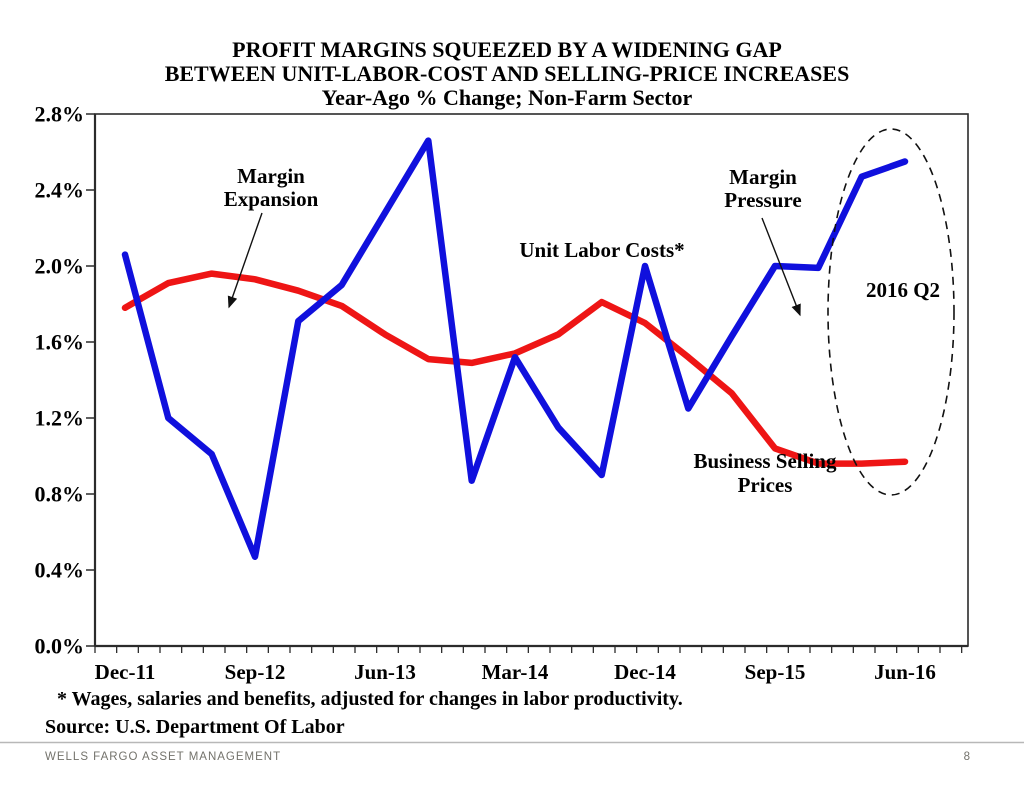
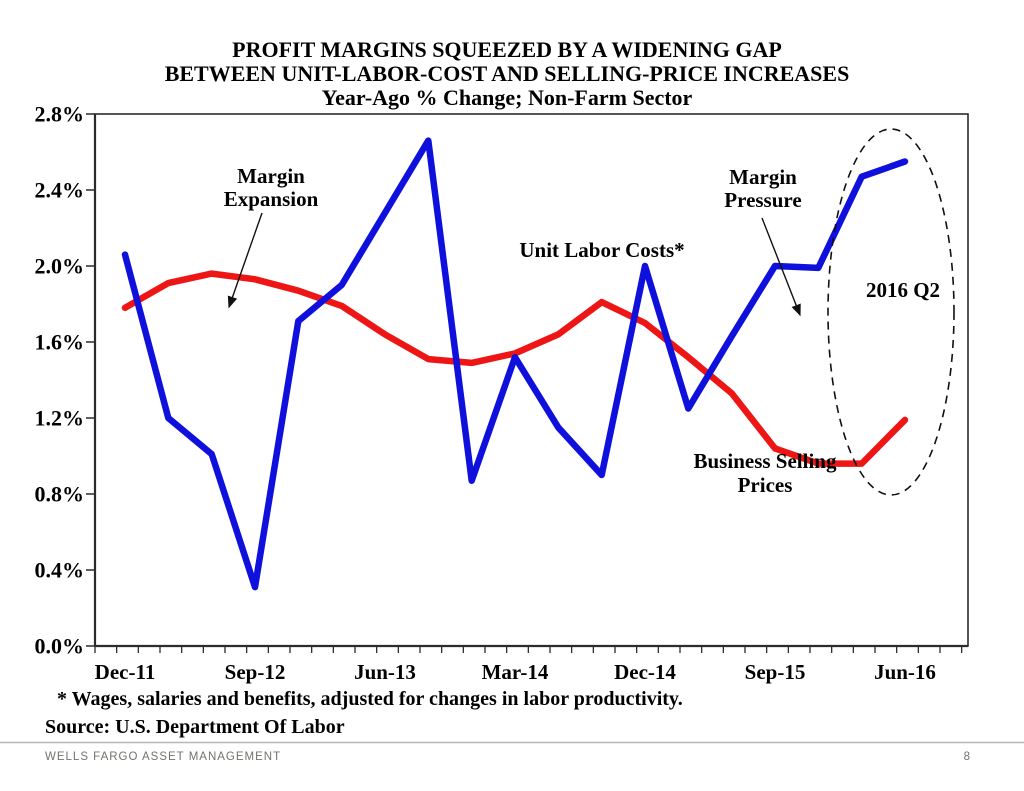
Unit Labor Costs*/Sep-12: 0.47% -> 0.31%
Business Selling Prices/Jun-16: 0.97% -> 1.19%
